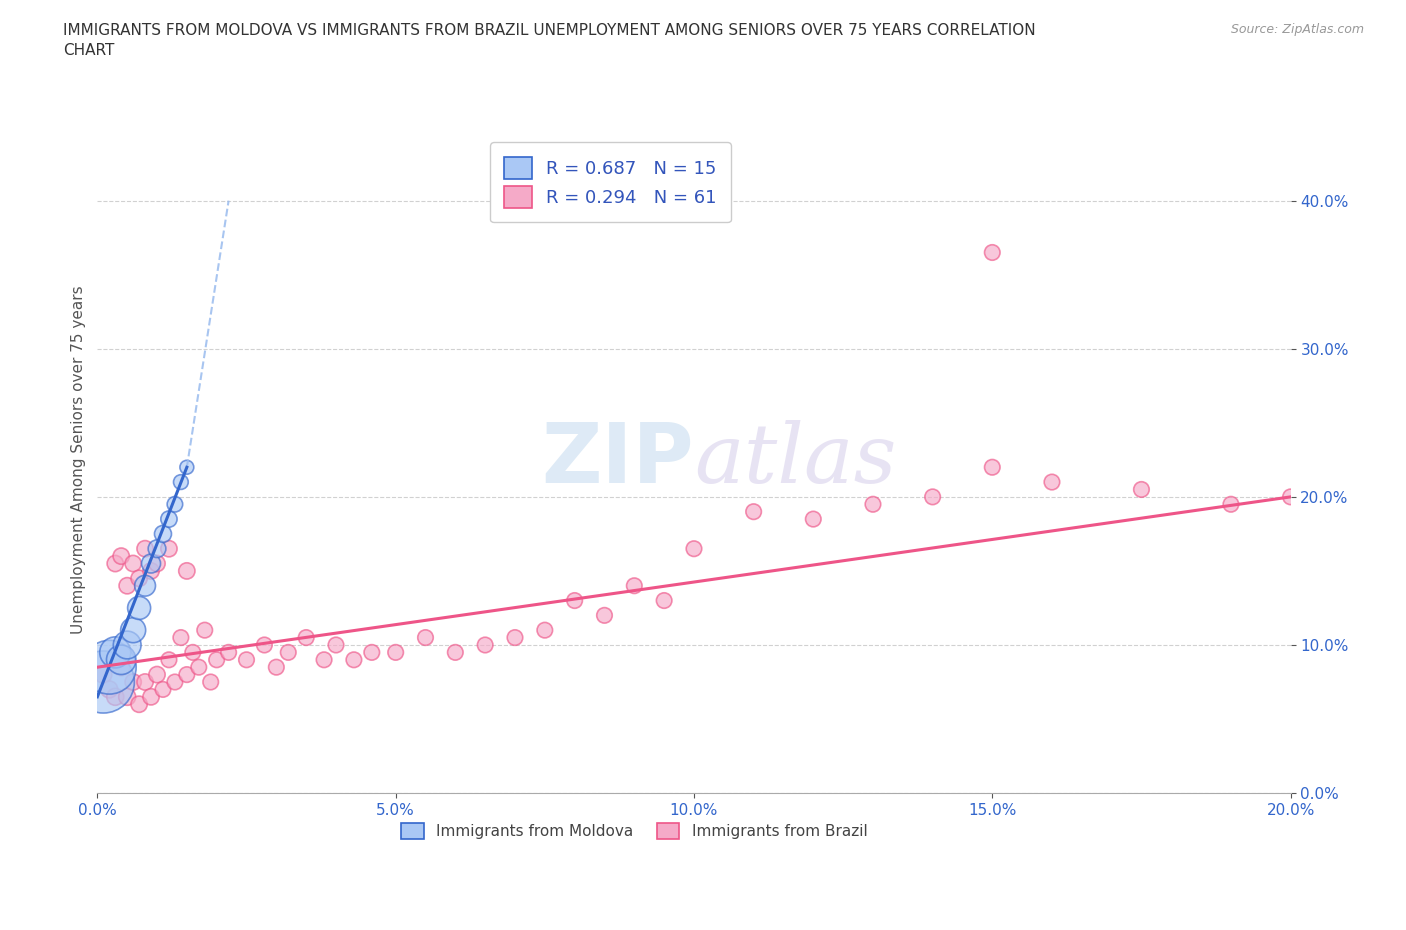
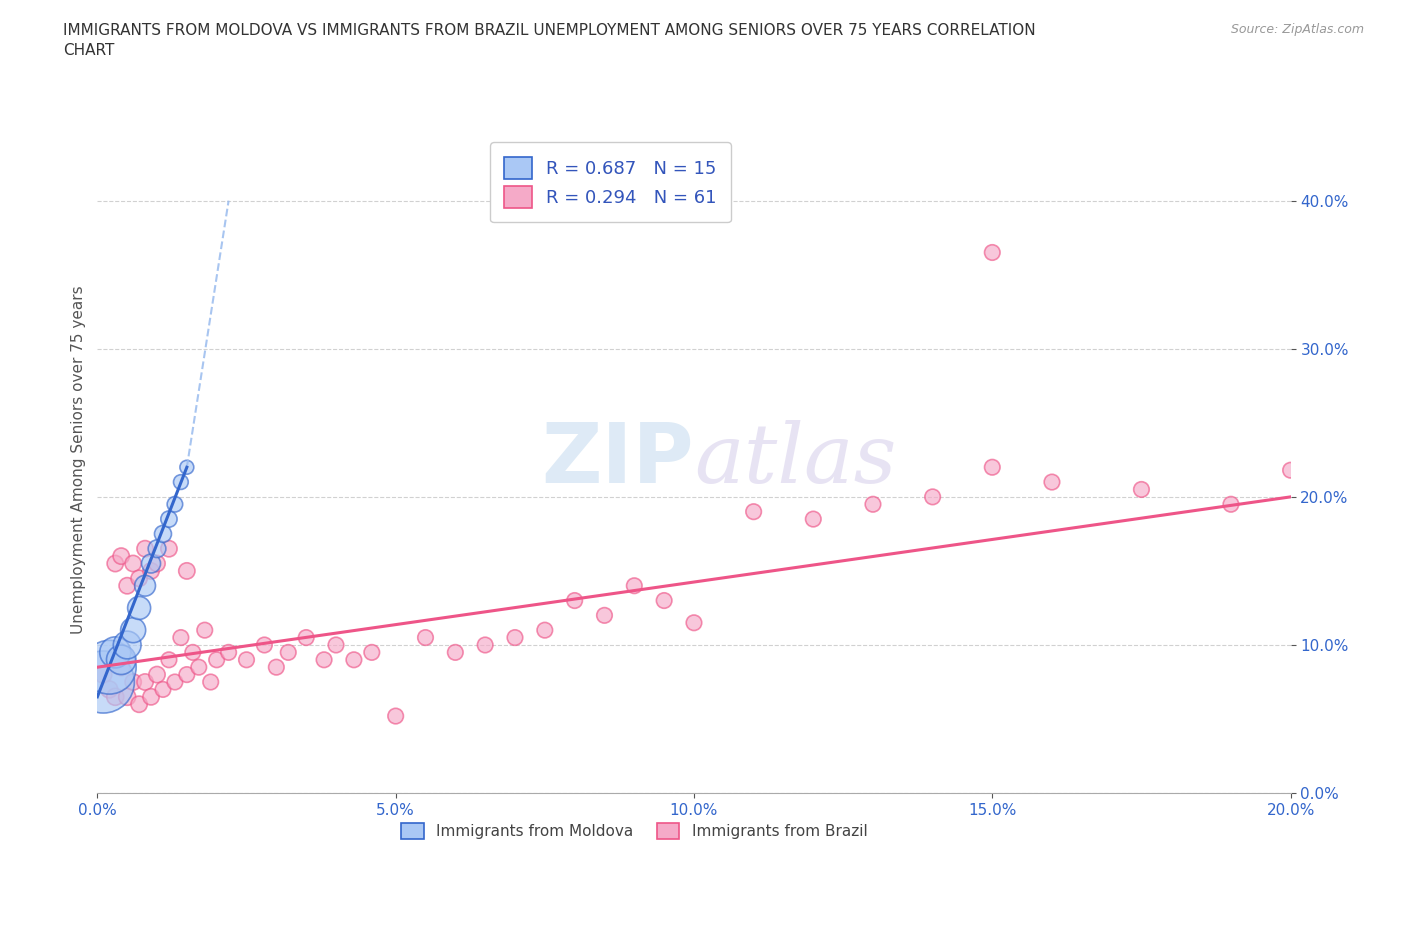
Immigrants from Brazil/5.0%: 9.5% -> 5.2%
Immigrants from Brazil/10.0%: 16.5% -> 11.5%
Immigrants from Brazil/20.0%: 20.0% -> 21.8%
